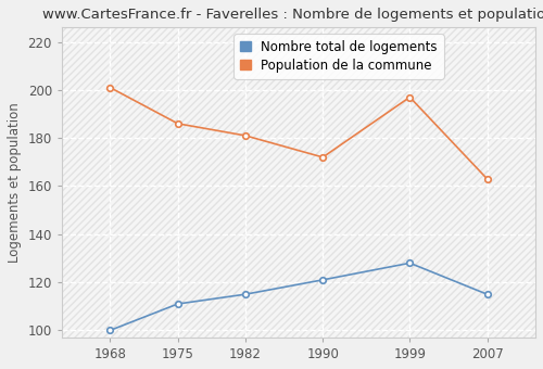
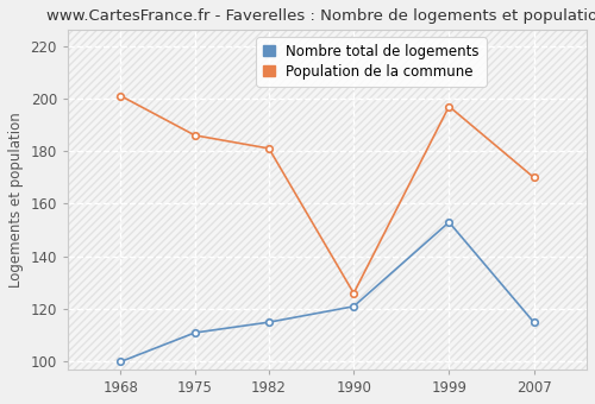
Population de la commune/1990: 172 -> 126
Nombre total de logements/1999: 128 -> 153
Population de la commune/2007: 163 -> 170
